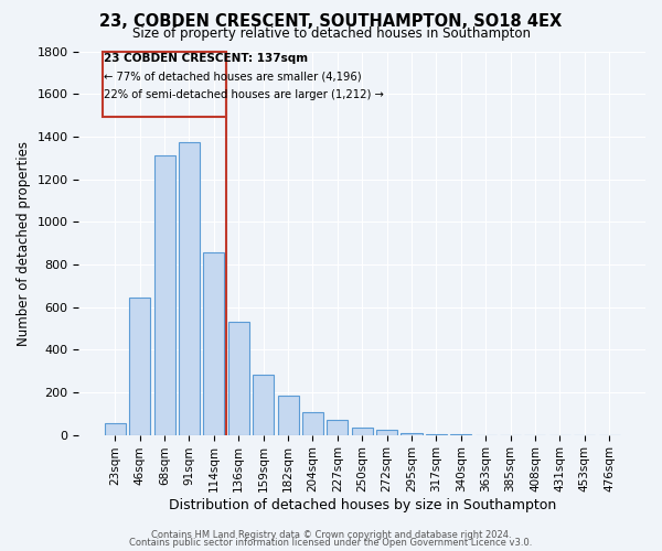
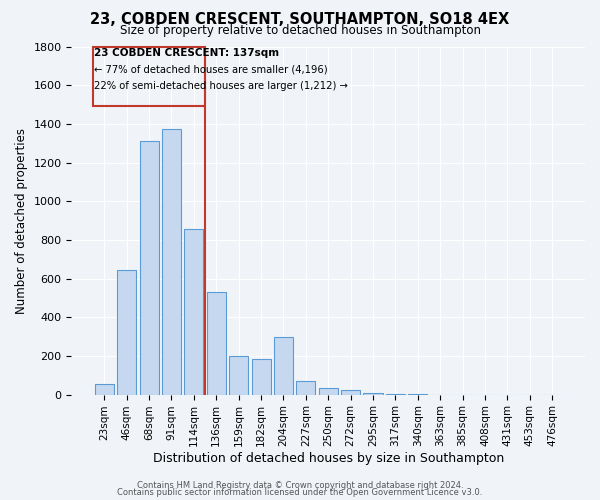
159sqm: 280 -> 200
204sqm: 100 -> 300
